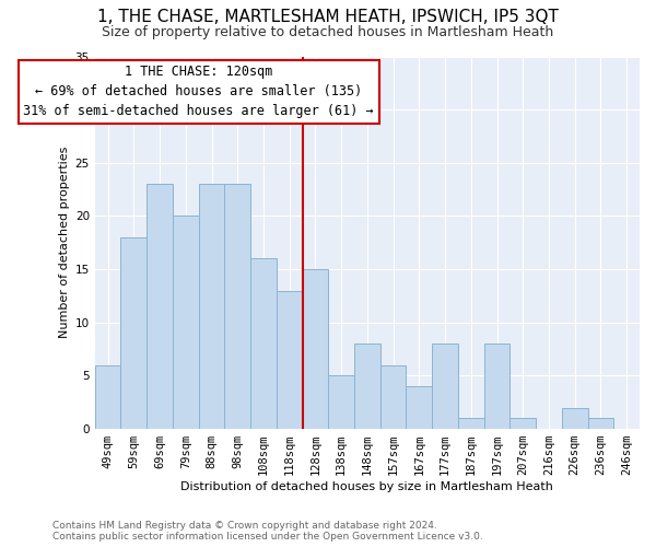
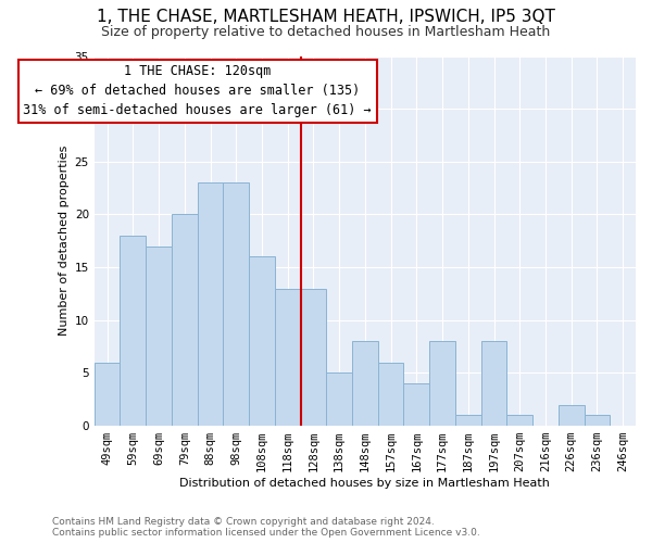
69sqm: 23 -> 17
128sqm: 15 -> 13
